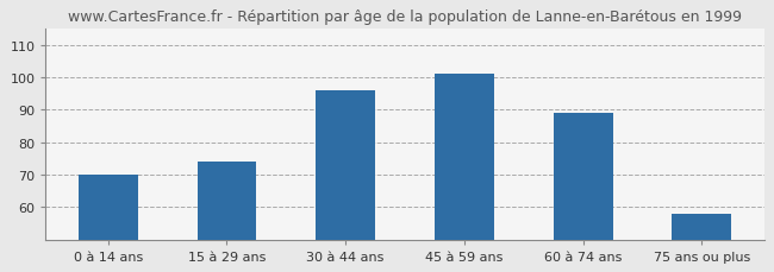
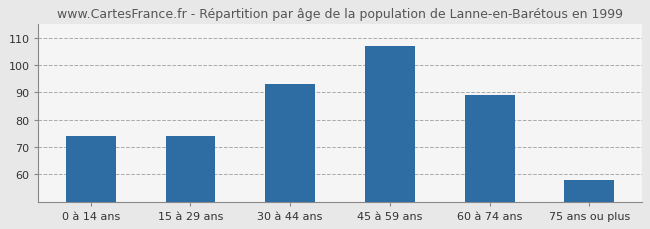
0 à 14 ans: 70 -> 74
30 à 44 ans: 96 -> 93
45 à 59 ans: 101 -> 107
